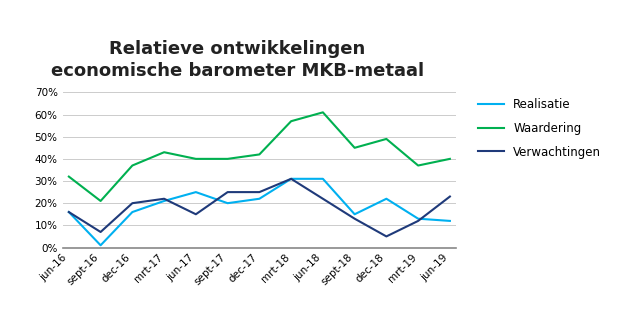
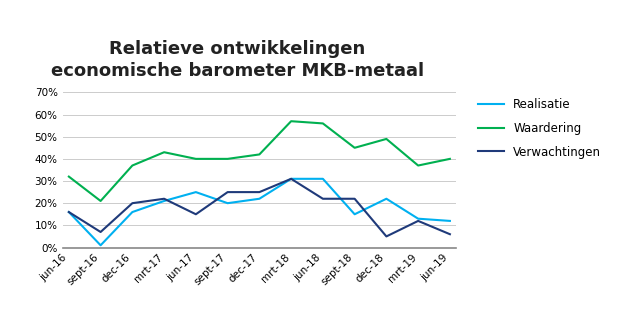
Waardering/jun-18: 61% -> 56%
Verwachtingen/sept-18: 13% -> 22%
Verwachtingen/jun-19: 23% -> 6%
